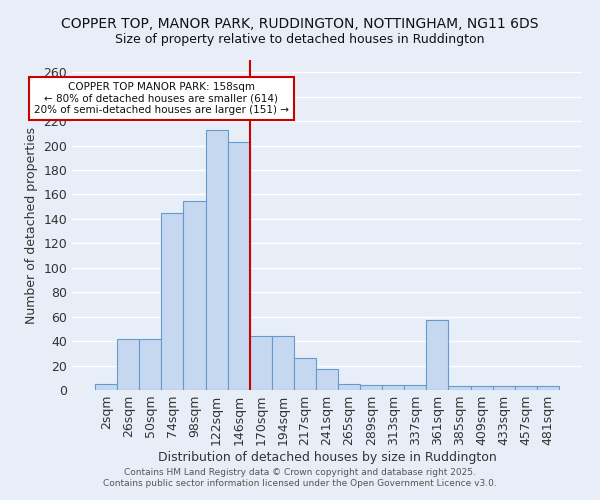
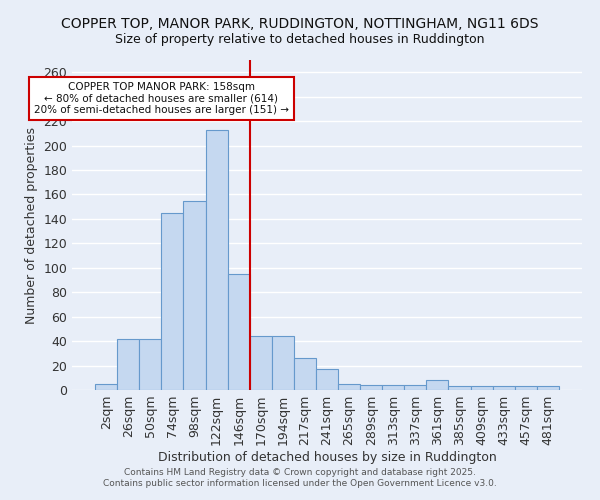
146sqm: 203 -> 95
361sqm: 57 -> 8
